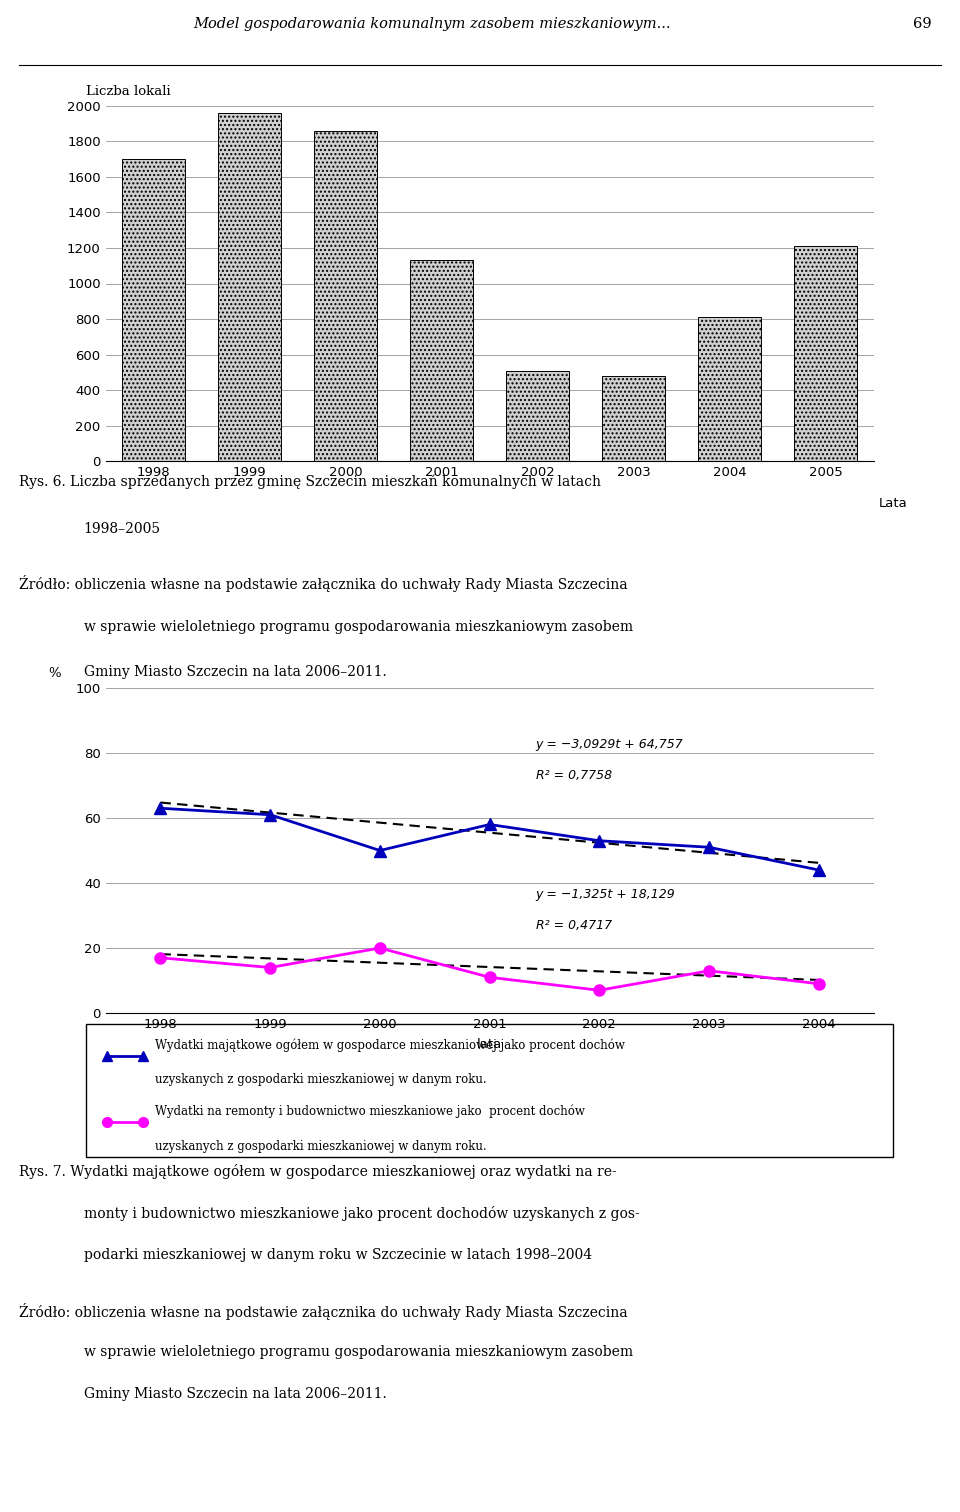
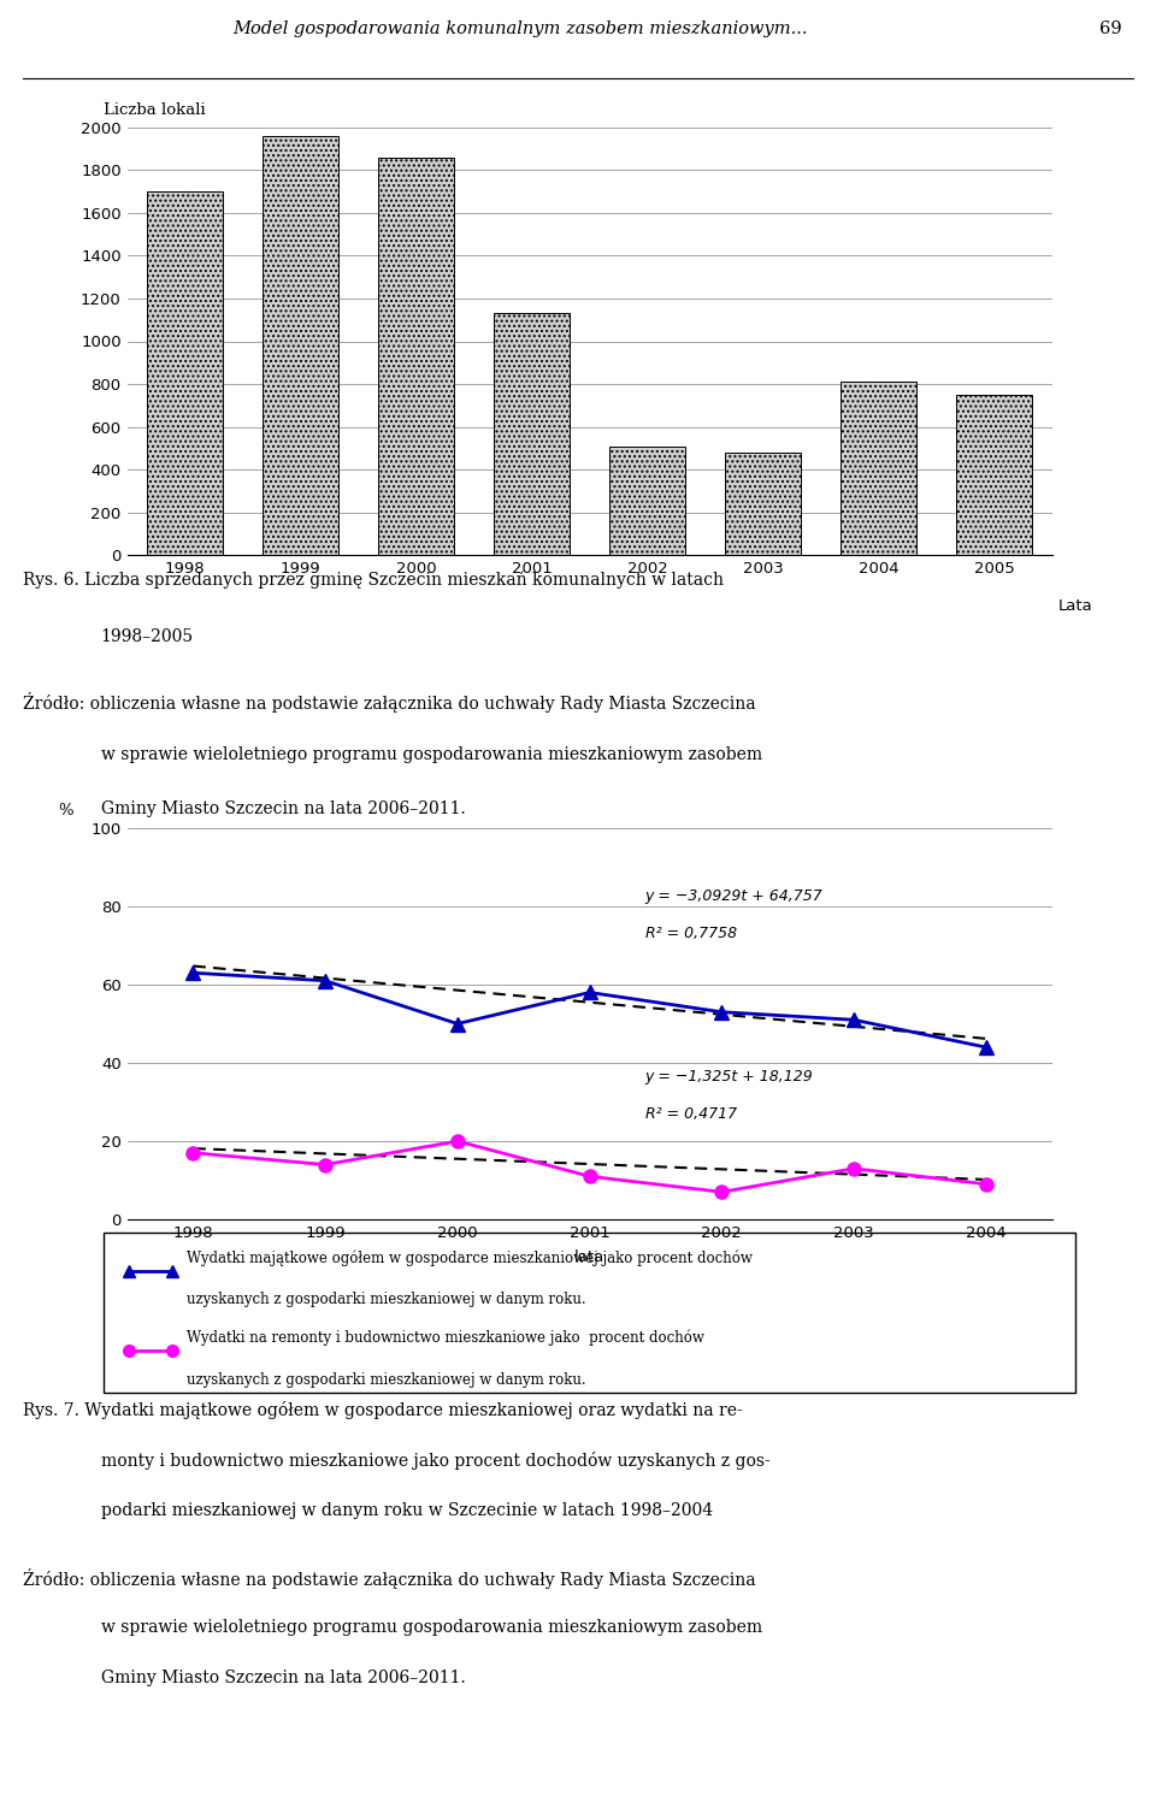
2005: 1210 -> 750
